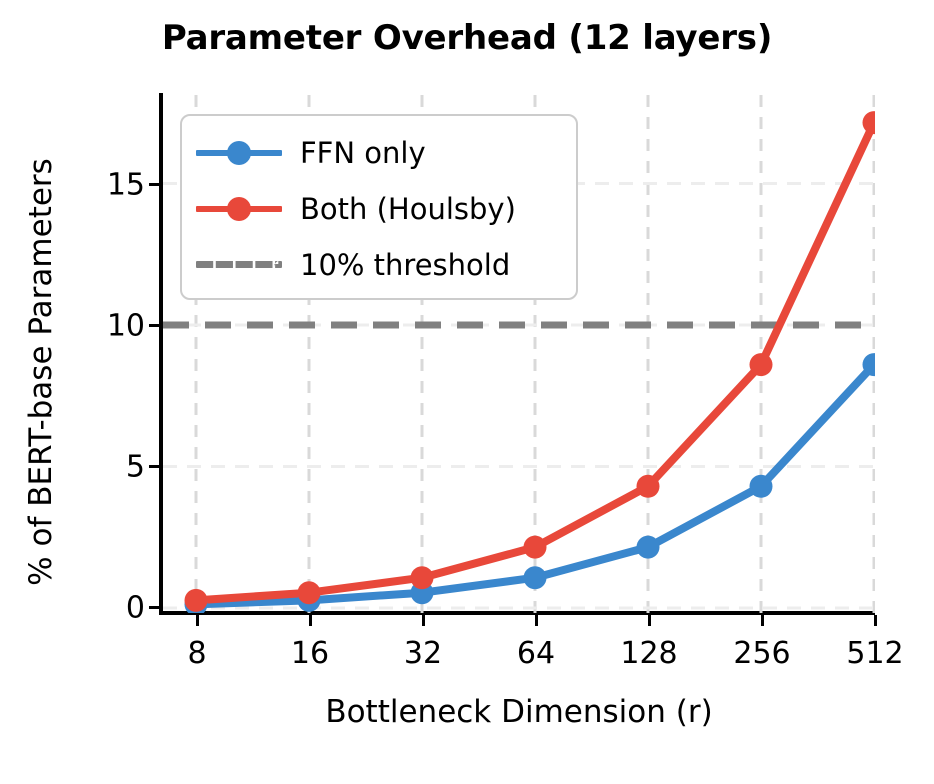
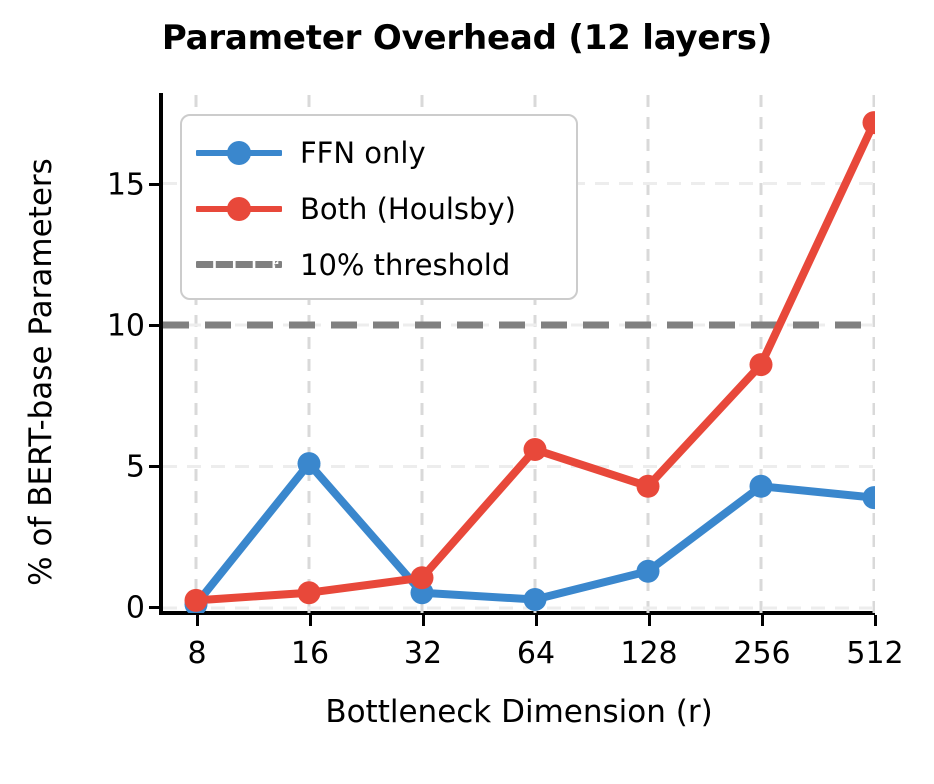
FFN only/16: 0.3 -> 5.1
FFN only/64: 1.1 -> 0.3
Both (Houlsby)/64: 2.1 -> 5.6
FFN only/128: 2.1 -> 1.3
FFN only/512: 8.6 -> 3.9
